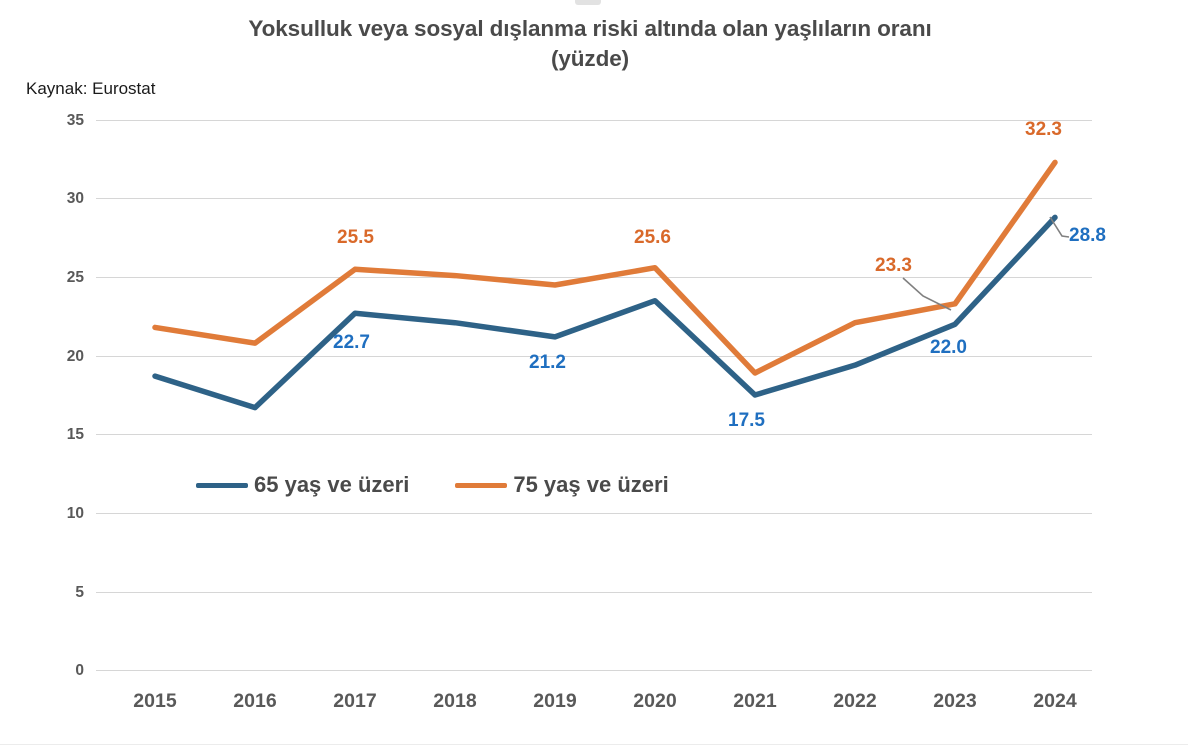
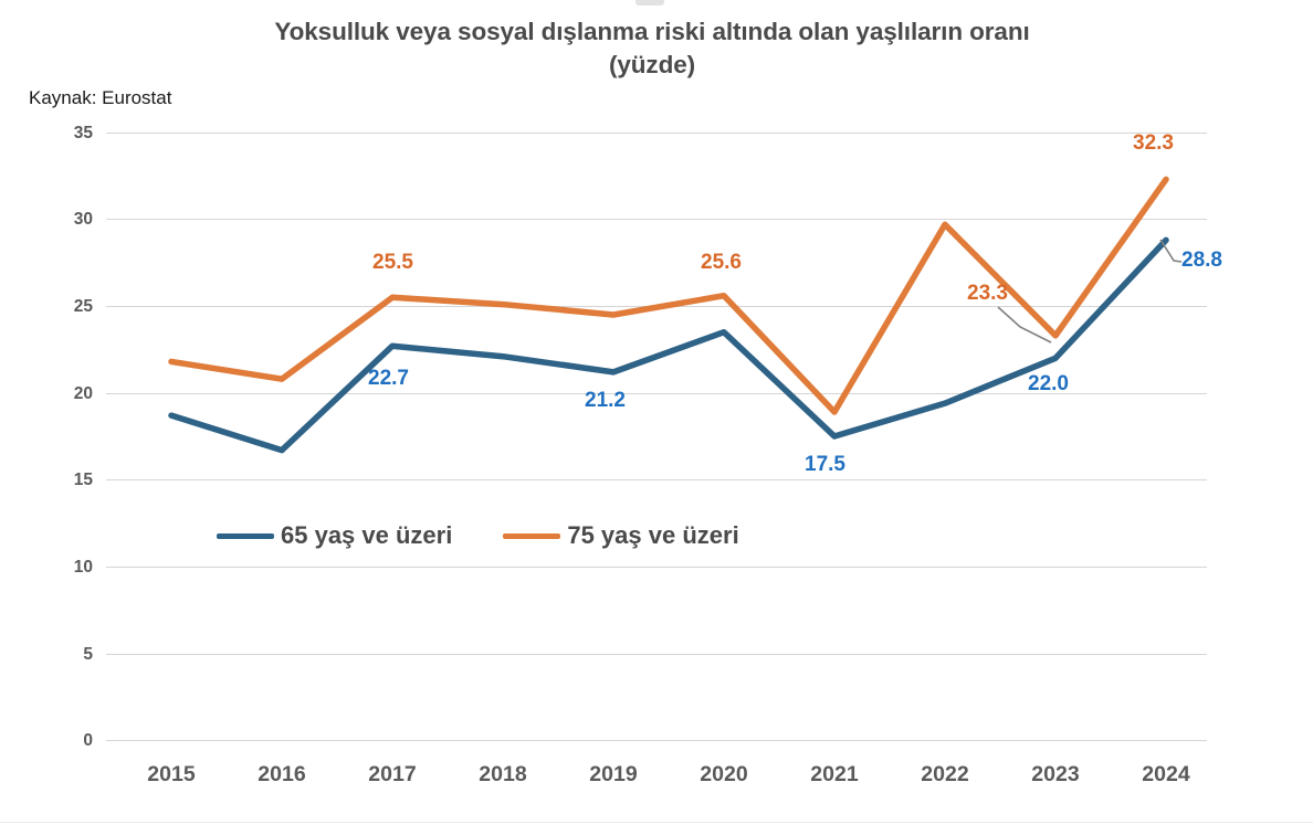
75 yaş ve üzeri/2022: 22.1 -> 29.7
